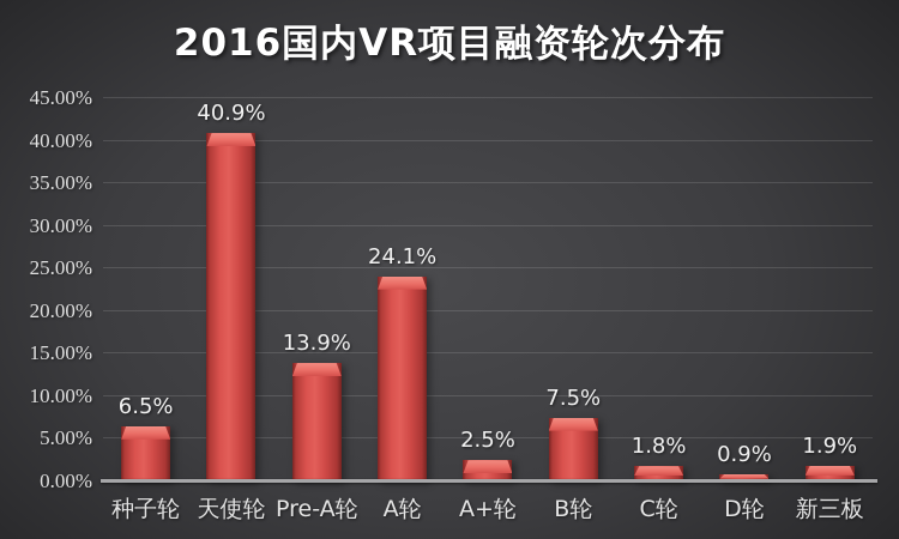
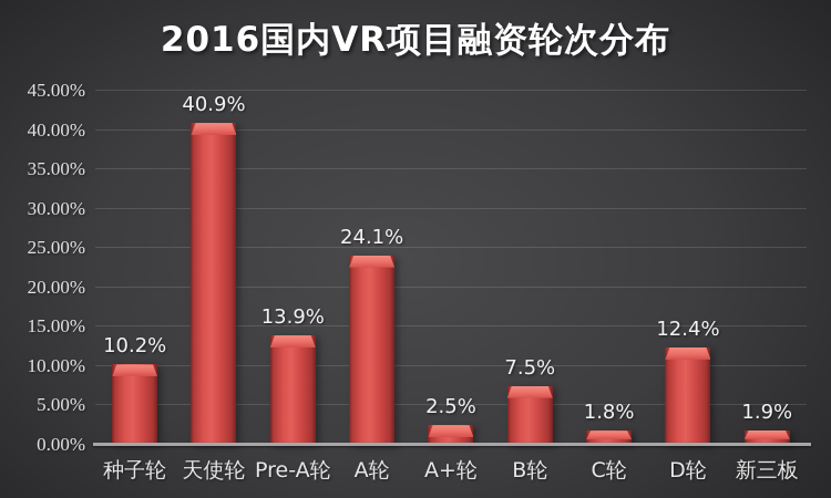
种子轮: 6.5% -> 10.2%
D轮: 0.9% -> 12.4%
